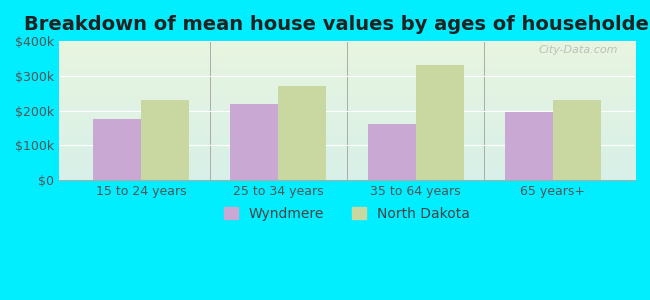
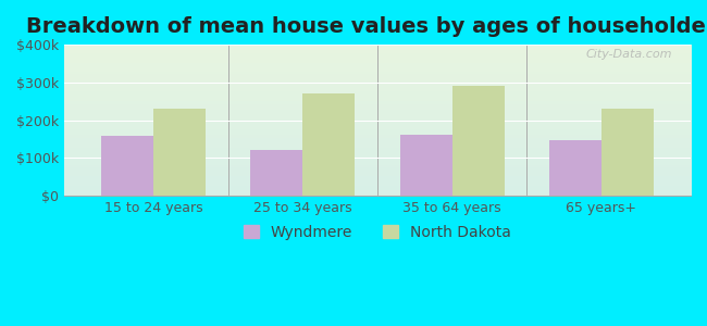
Wyndmere/15 to 24 years: $175k -> $160k
Wyndmere/25 to 34 years: $220k -> $120k
North Dakota/35 to 64 years: $330k -> $290k
Wyndmere/65 years+: $195k -> $148k
